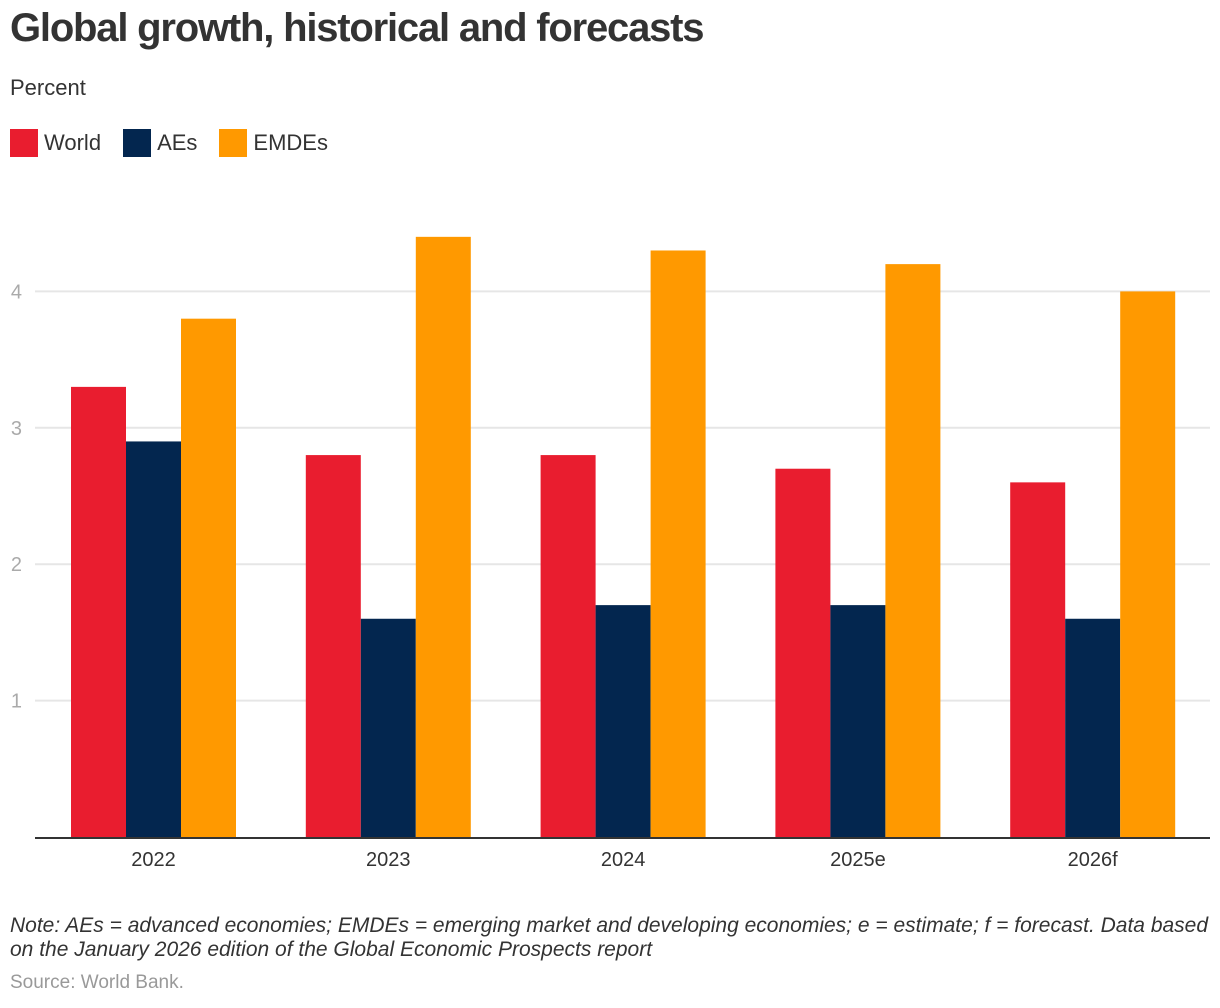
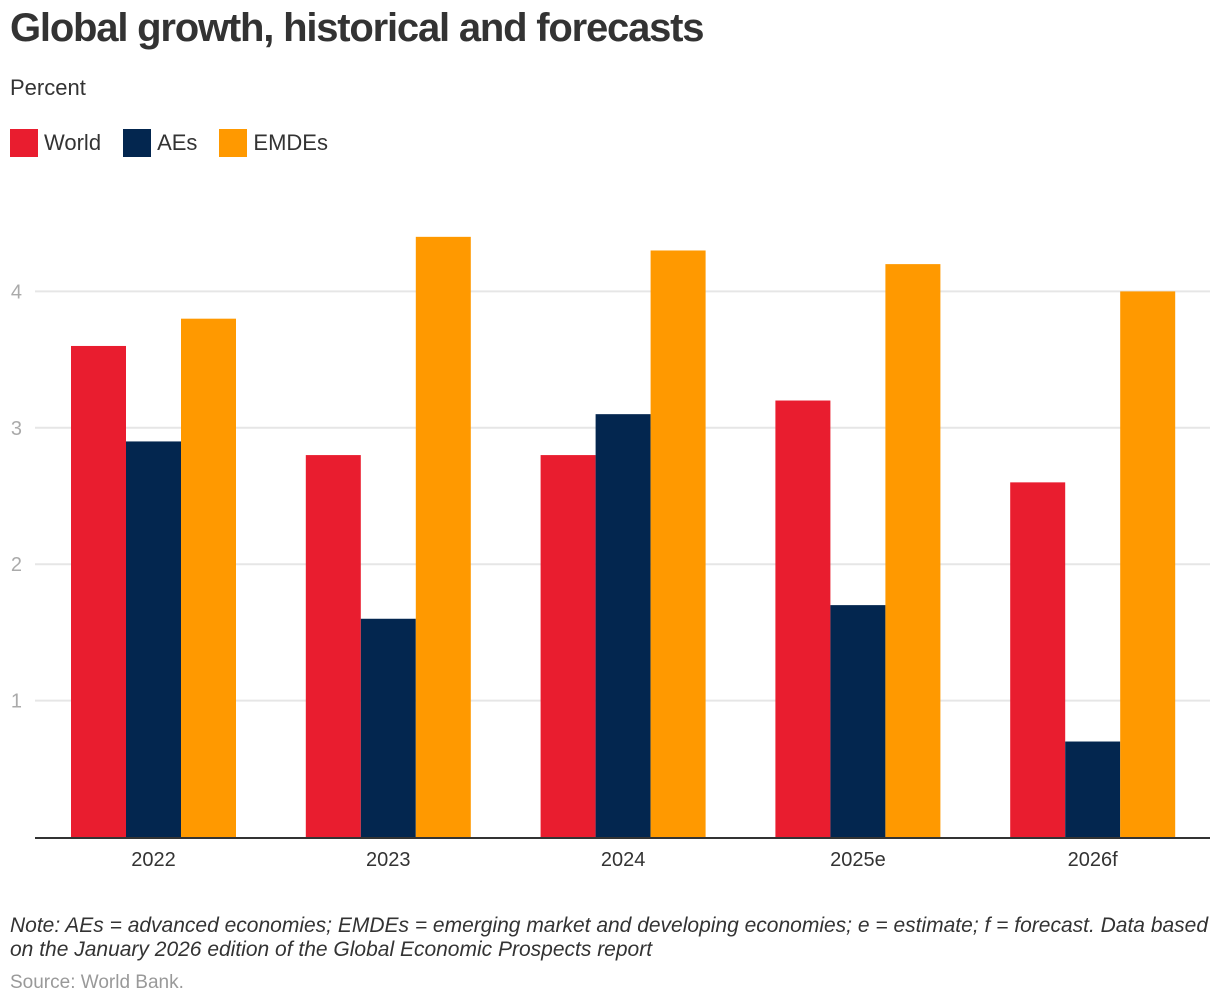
World/2022: 3.3 -> 3.6
AEs/2024: 1.7 -> 3.1
World/2025e: 2.7 -> 3.2
AEs/2026f: 1.6 -> 0.7
